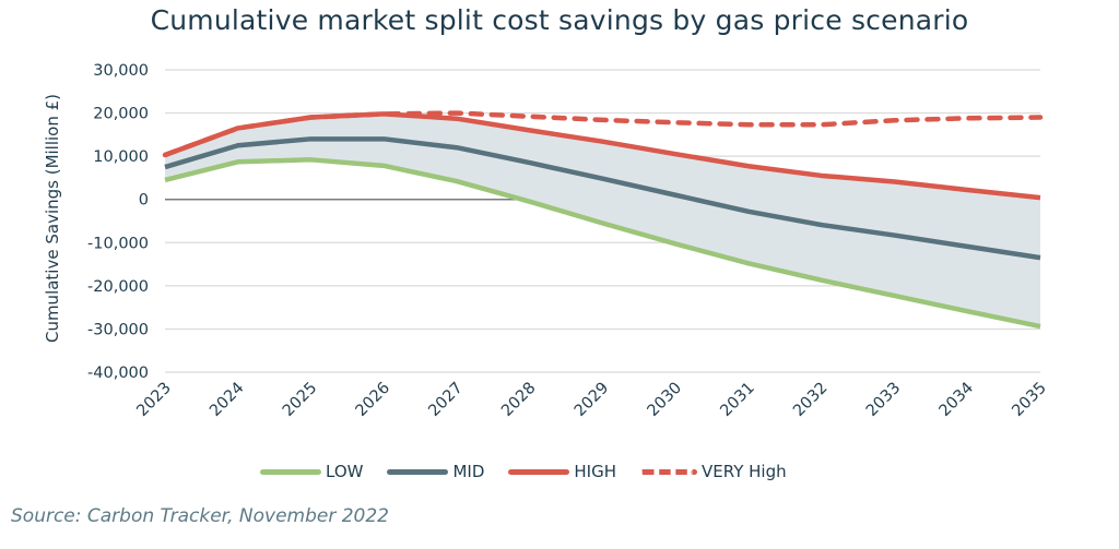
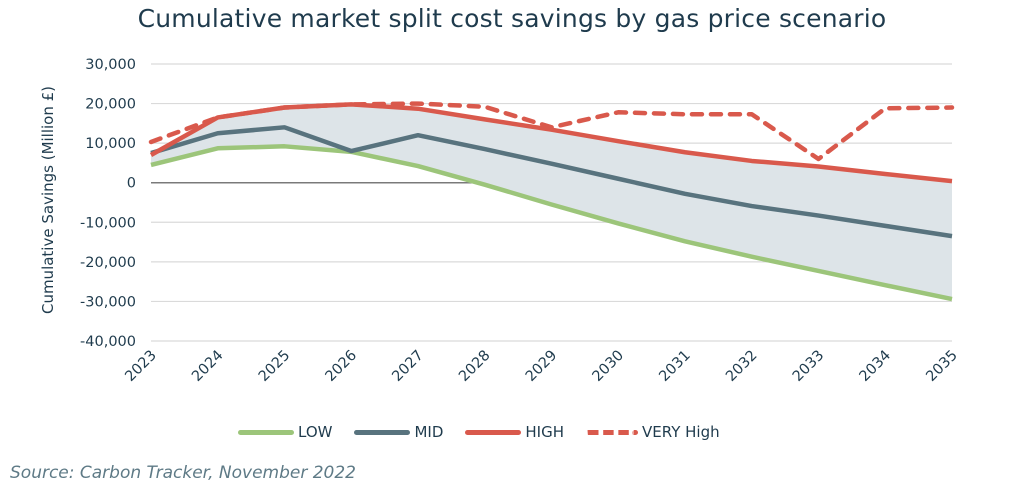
HIGH/2023: 10000 -> 7000
MID/2026: 14000 -> 8000
VERY High/2029: 18000 -> 14000
VERY High/2033: 18000 -> 6000
